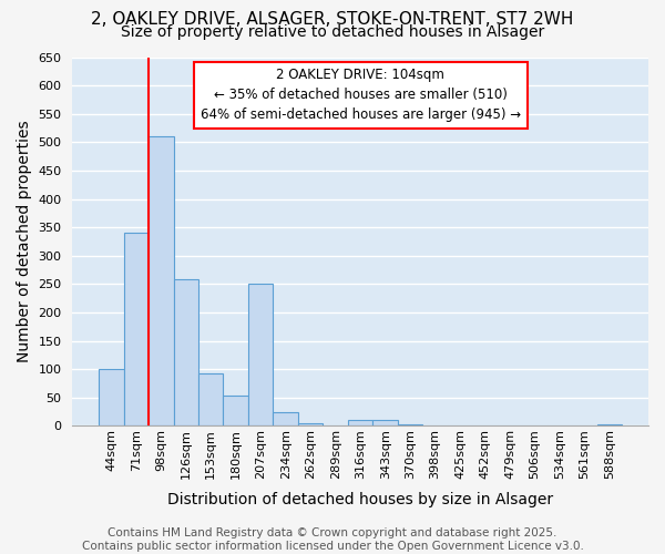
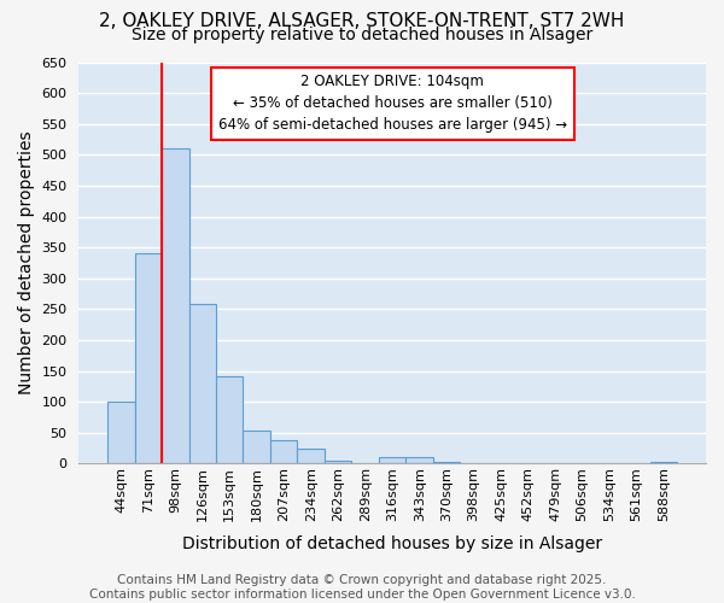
153sqm: 92 -> 142
207sqm: 250 -> 38
